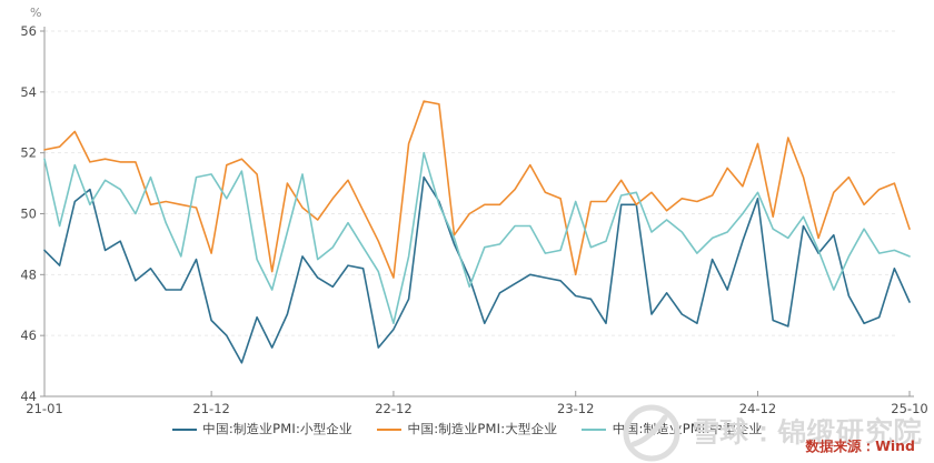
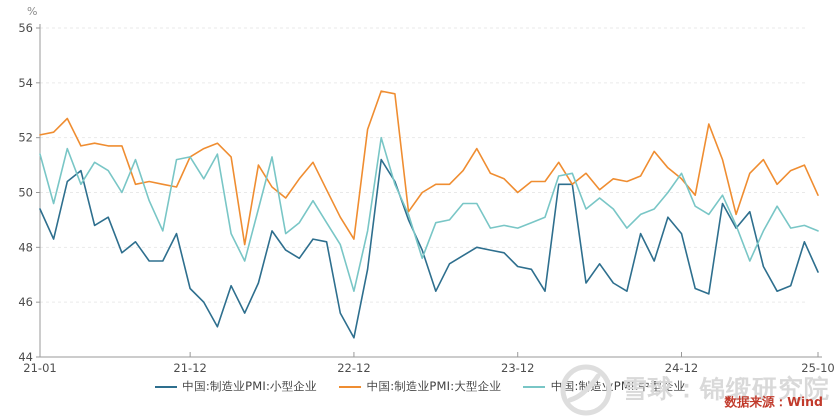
中国:制造业PMI:小型企业/21-01: 48.8 -> 49.4
中国:制造业PMI:中型企业/21-01: 51.8 -> 51.4
中国:制造业PMI:大型企业/21-12: 48.7 -> 51.3
中国:制造业PMI:小型企业/22-12: 46.2 -> 44.7
中国:制造业PMI:大型企业/22-12: 47.9 -> 48.3
中国:制造业PMI:大型企业/23-12: 48.0 -> 50.0
中国:制造业PMI:中型企业/23-12: 50.4 -> 48.7
中国:制造业PMI:小型企业/24-12: 50.5 -> 48.5
中国:制造业PMI:大型企业/24-12: 52.3 -> 50.5
中国:制造业PMI:大型企业/25-10: 49.5 -> 49.9
